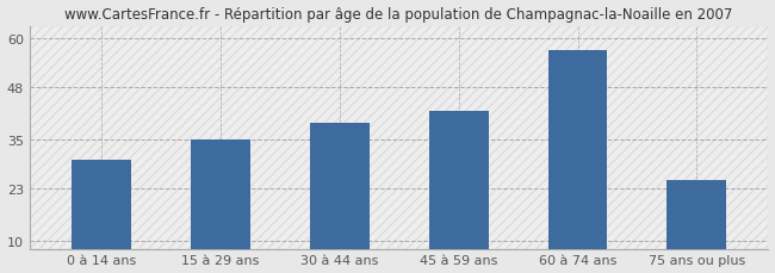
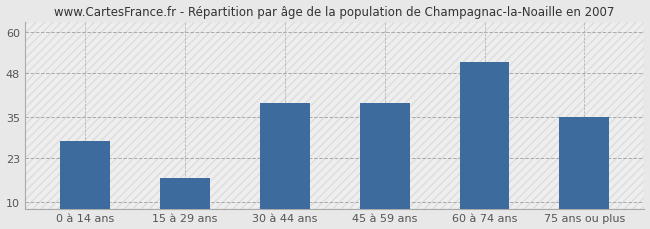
0 à 14 ans: 30 -> 28
15 à 29 ans: 35 -> 17
45 à 59 ans: 42 -> 39
60 à 74 ans: 57 -> 51
75 ans ou plus: 25 -> 35
